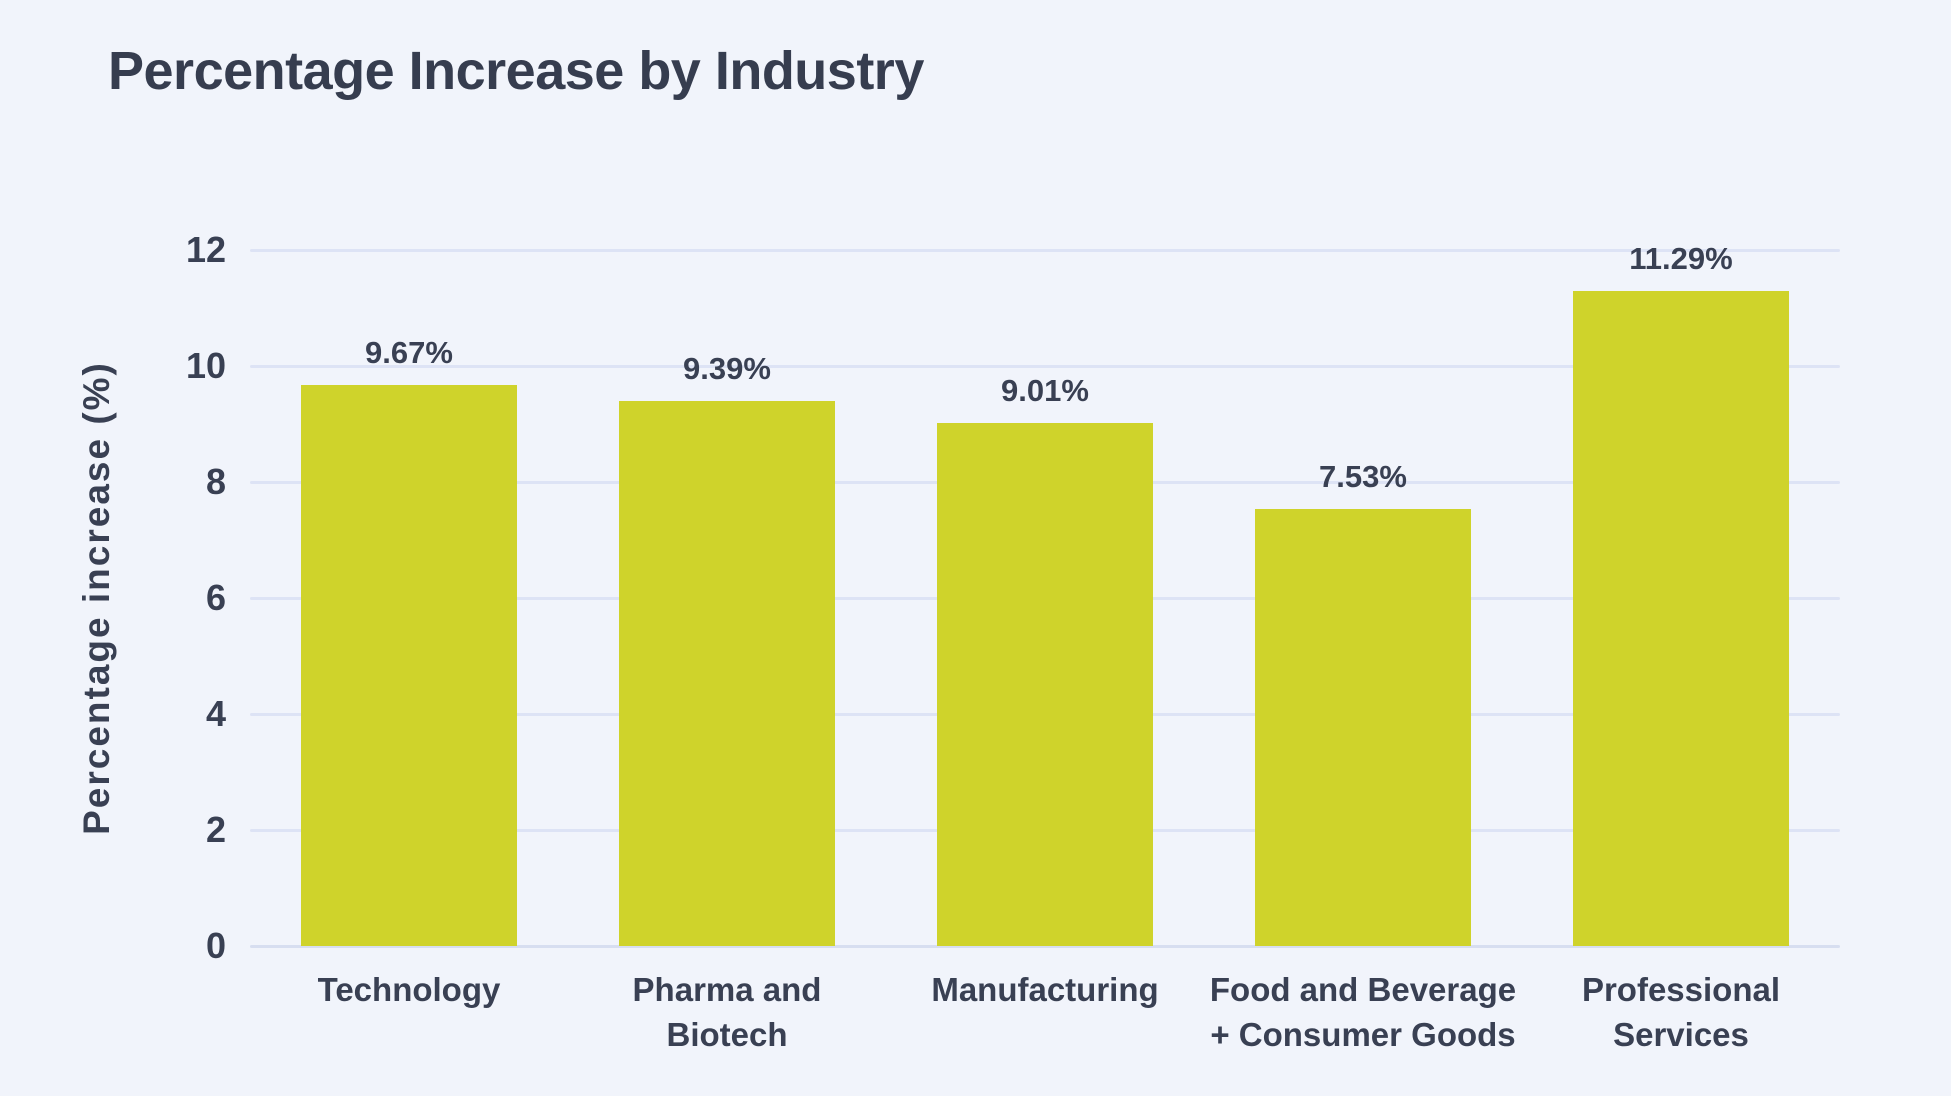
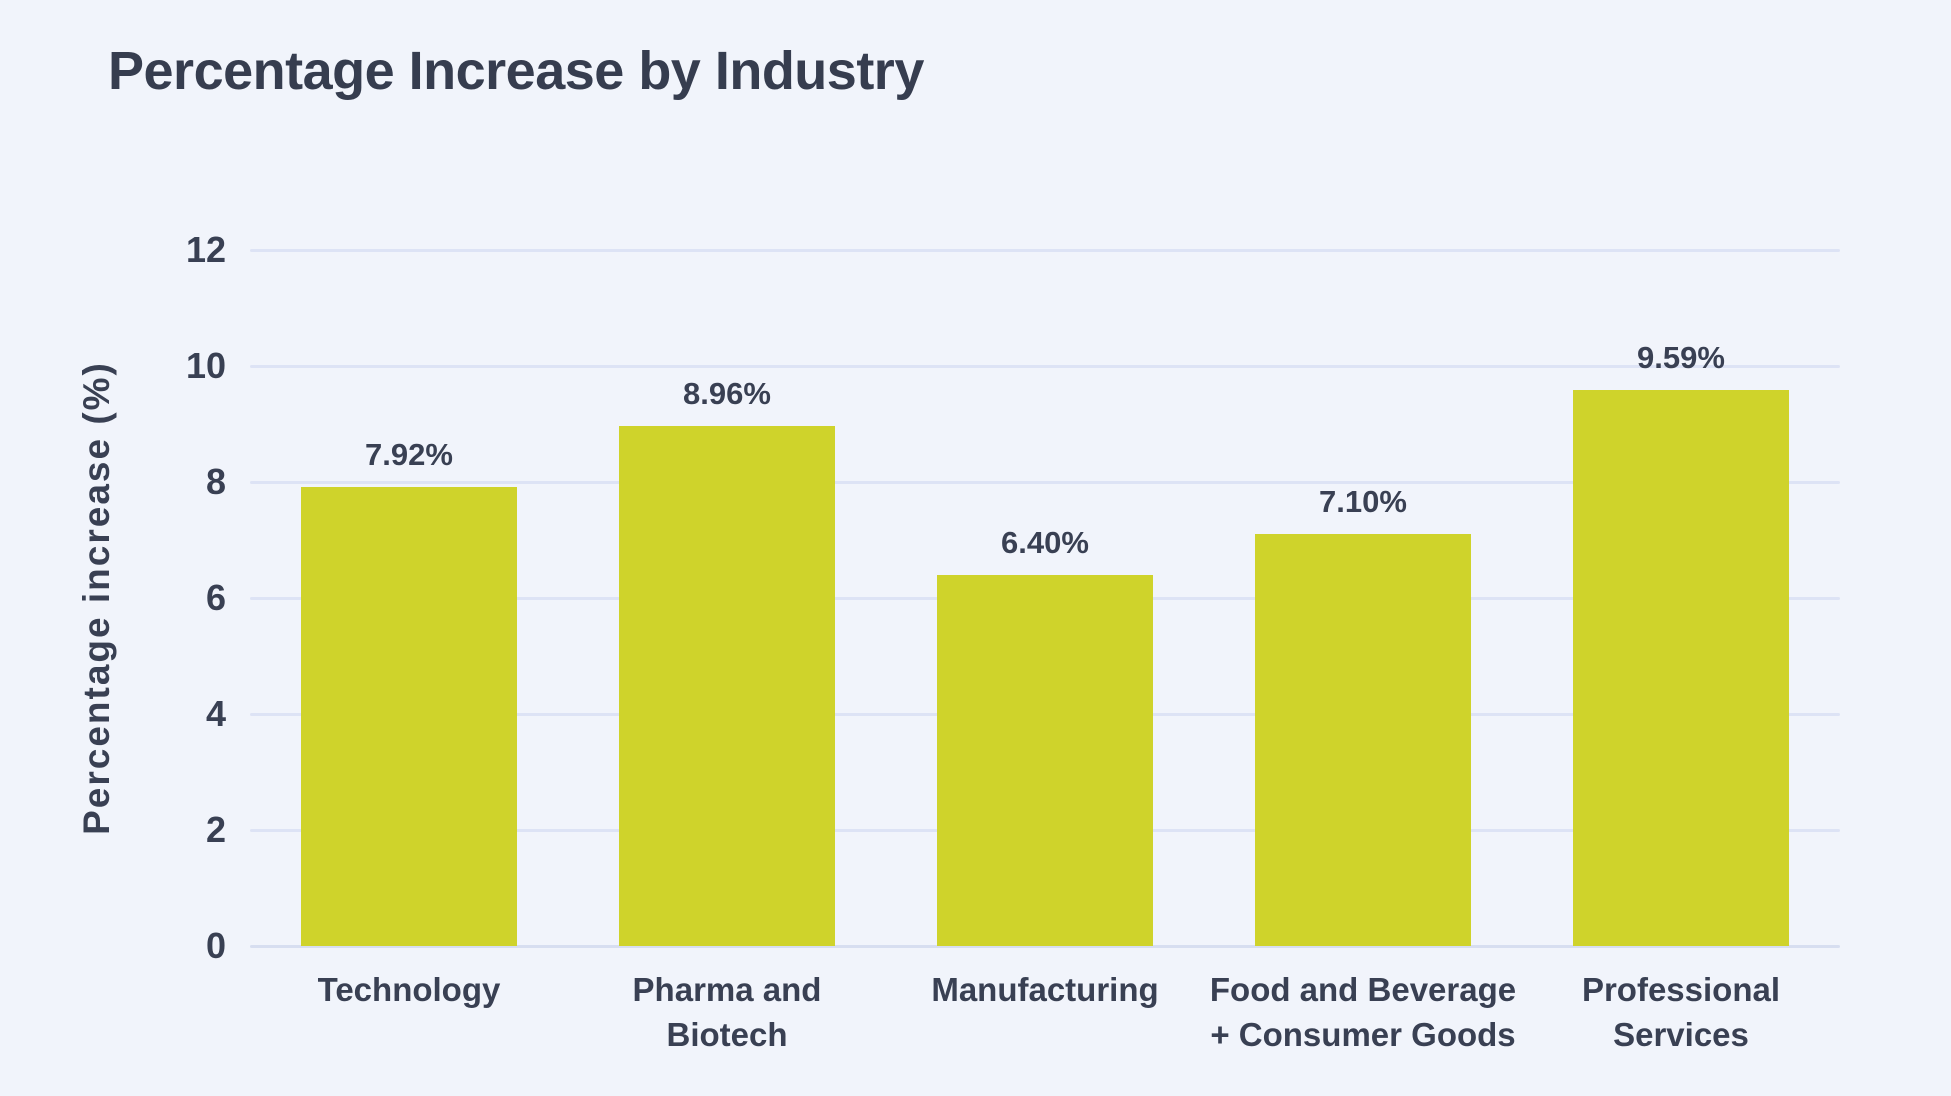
Technology: 9.67% -> 7.92%
Pharma and Biotech: 9.39% -> 8.96%
Manufacturing: 9.01% -> 6.40%
Food and Beverage + Consumer Goods: 7.53% -> 7.10%
Professional Services: 11.29% -> 9.59%
